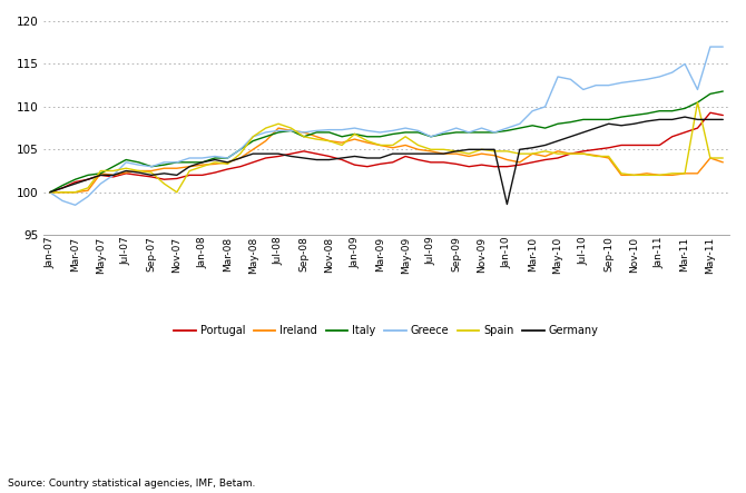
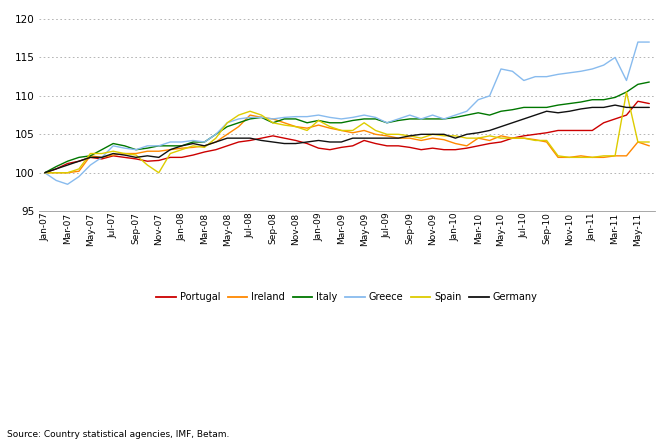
Germany/Jan-10: 98.6 -> 104.5
